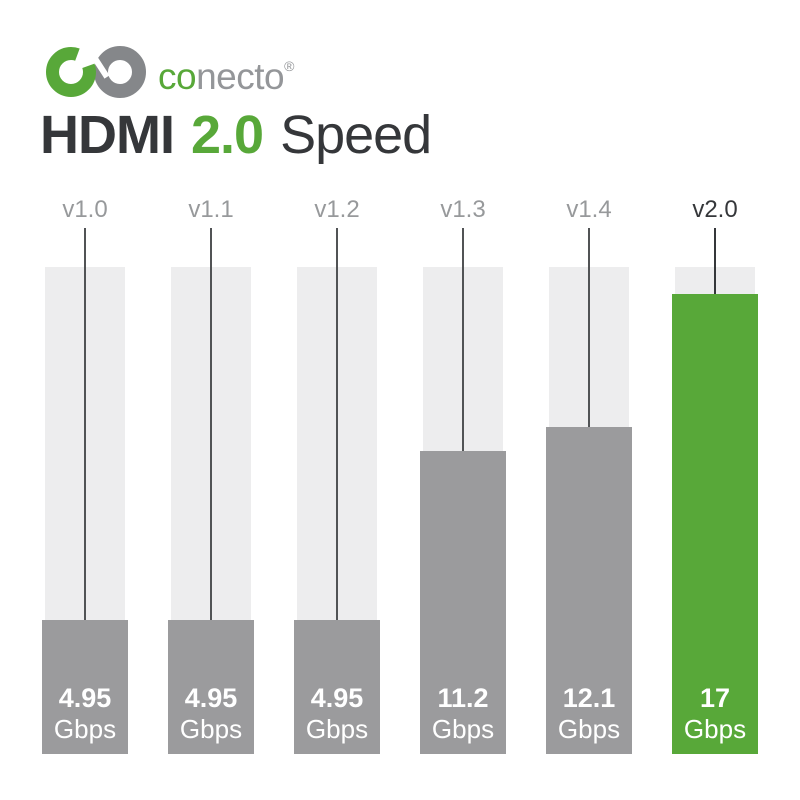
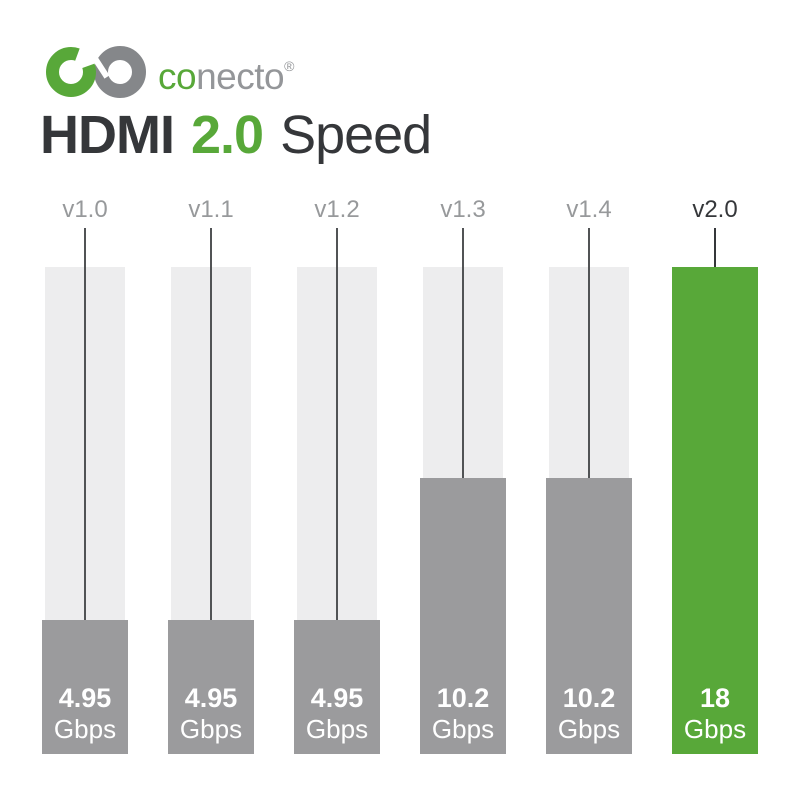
v1.3: 11.2 -> 10.2
v1.4: 12.1 -> 10.2
v2.0: 17 -> 18
